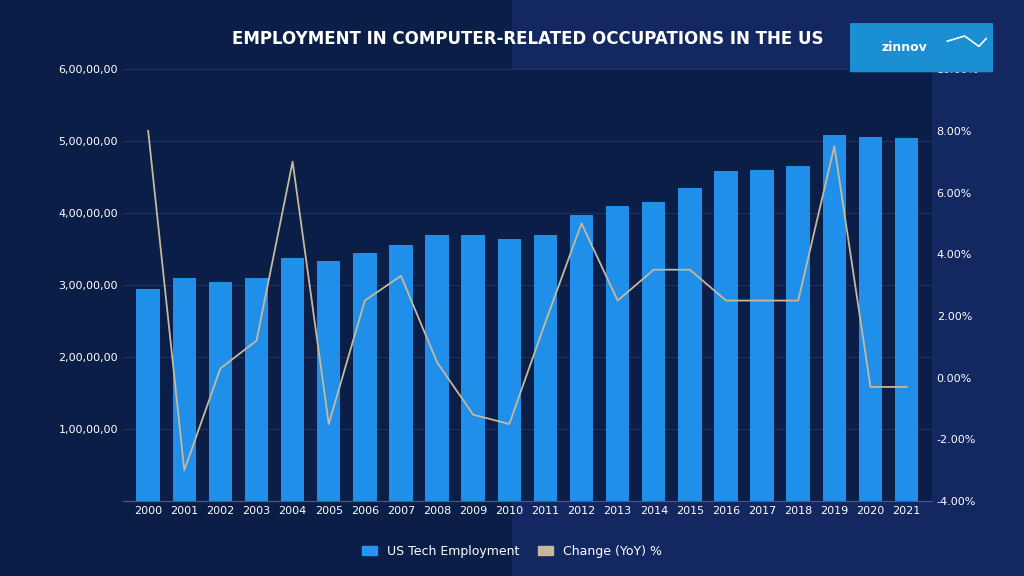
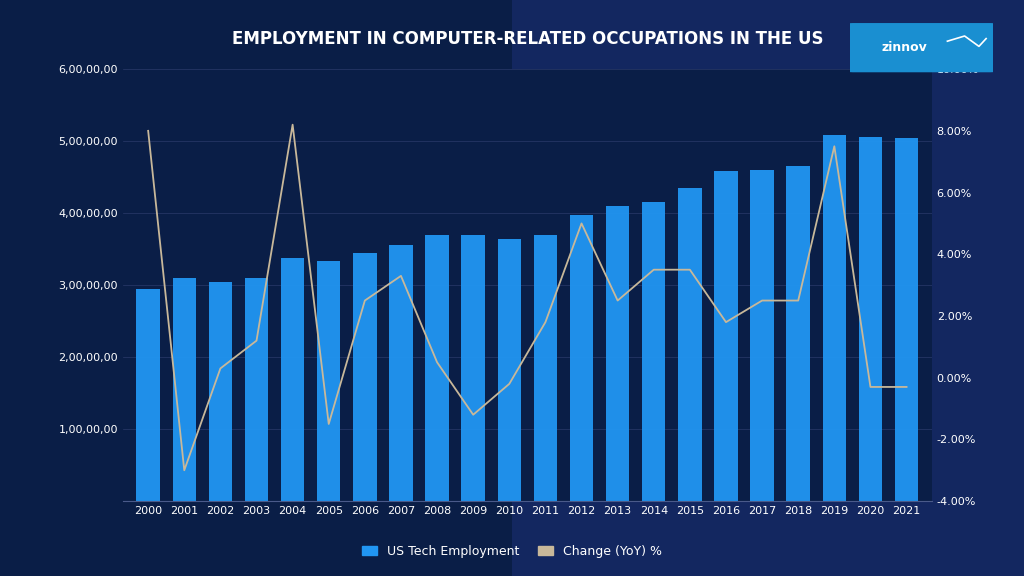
EMPLOYMENT IN COMPUTER-RELATED OCCUPATIONS IN THE US/Change (YoY) %/2004: 7.0% -> 8.2%
EMPLOYMENT IN COMPUTER-RELATED OCCUPATIONS IN THE US/Change (YoY) %/2010: -1.5% -> -0.2%
EMPLOYMENT IN COMPUTER-RELATED OCCUPATIONS IN THE US/Change (YoY) %/2016: 2.5% -> 1.8%
